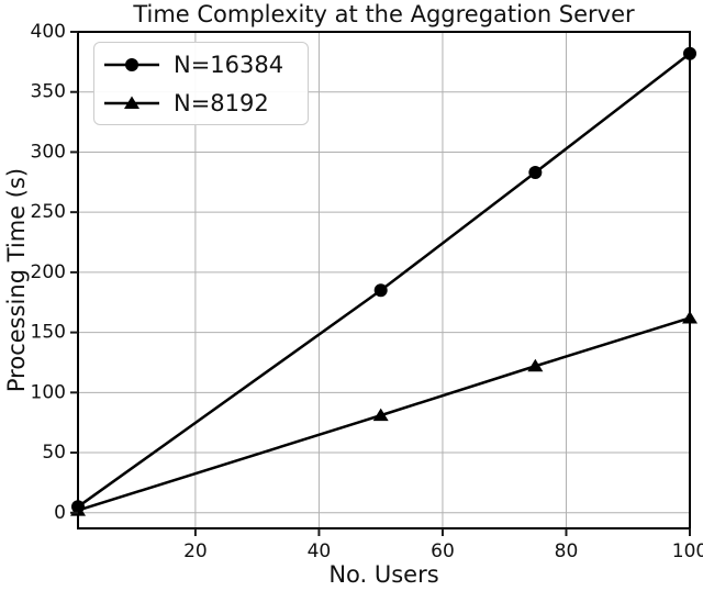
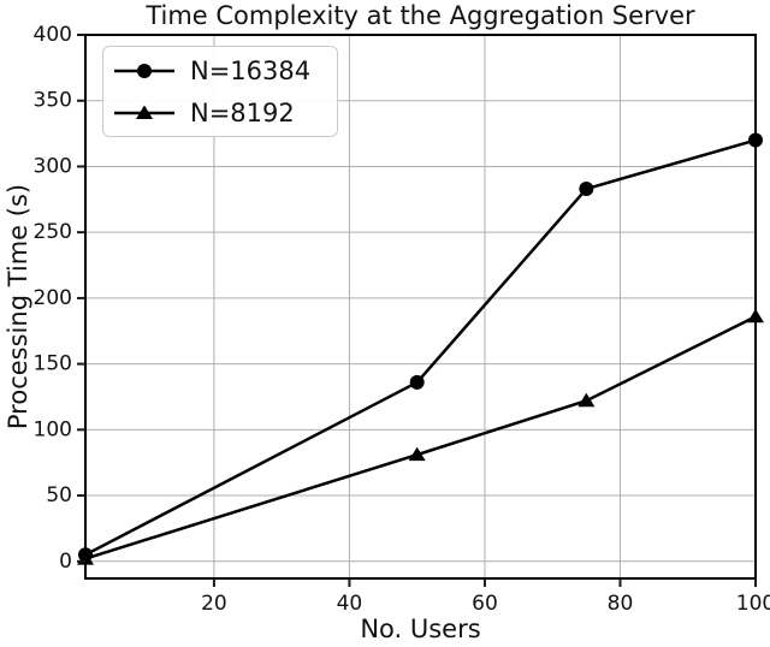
N=16384/50: 185 -> 136
N=16384/100: 382 -> 320
N=8192/100: 162 -> 186
